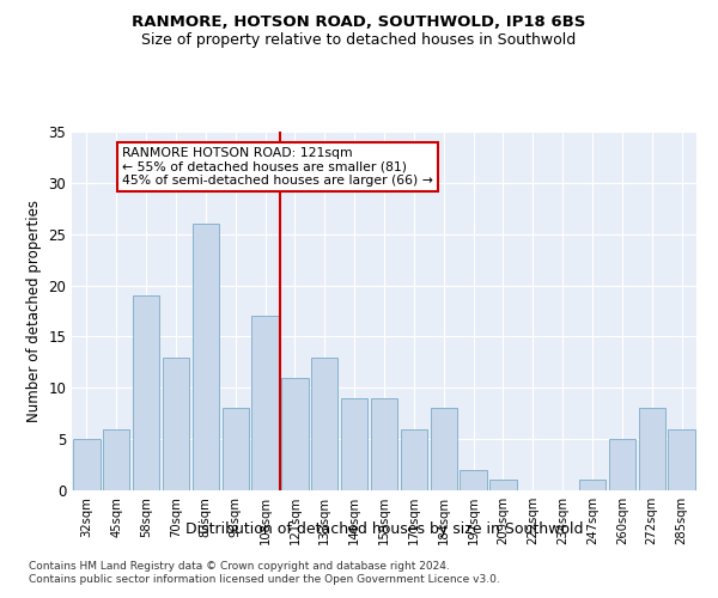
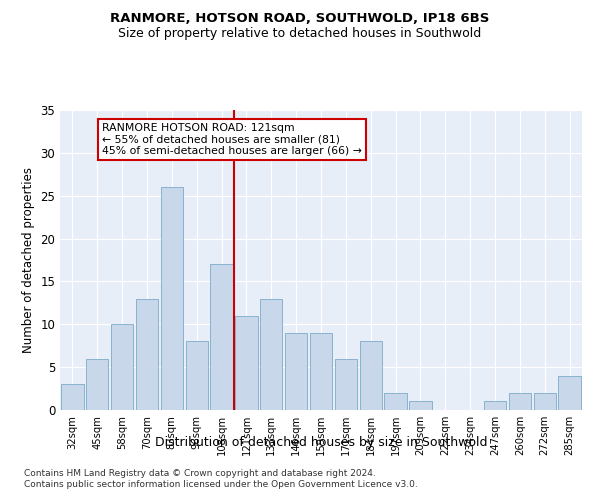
32sqm: 5 -> 3
58sqm: 19 -> 10
260sqm: 5 -> 2
272sqm: 8 -> 2
285sqm: 6 -> 4
